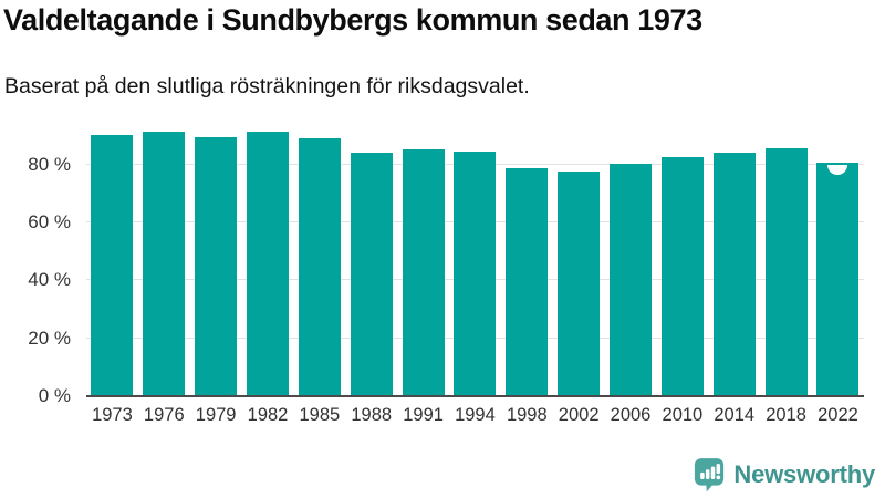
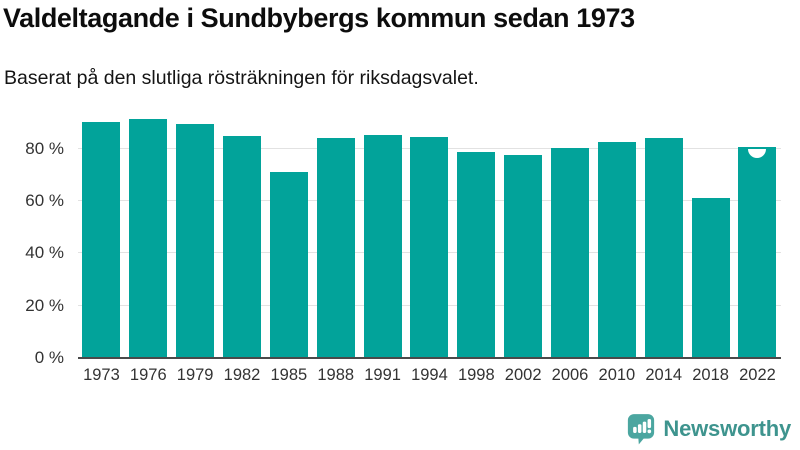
1982: 91% -> 85%
1985: 89% -> 71%
2018: 86% -> 61%
